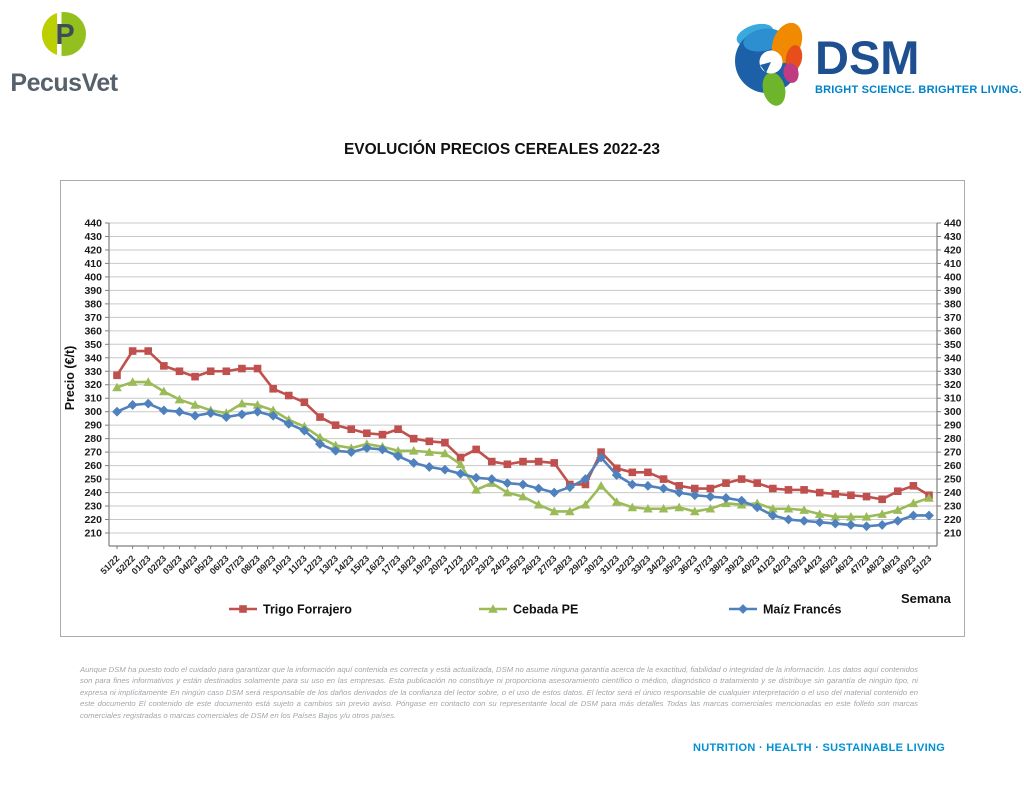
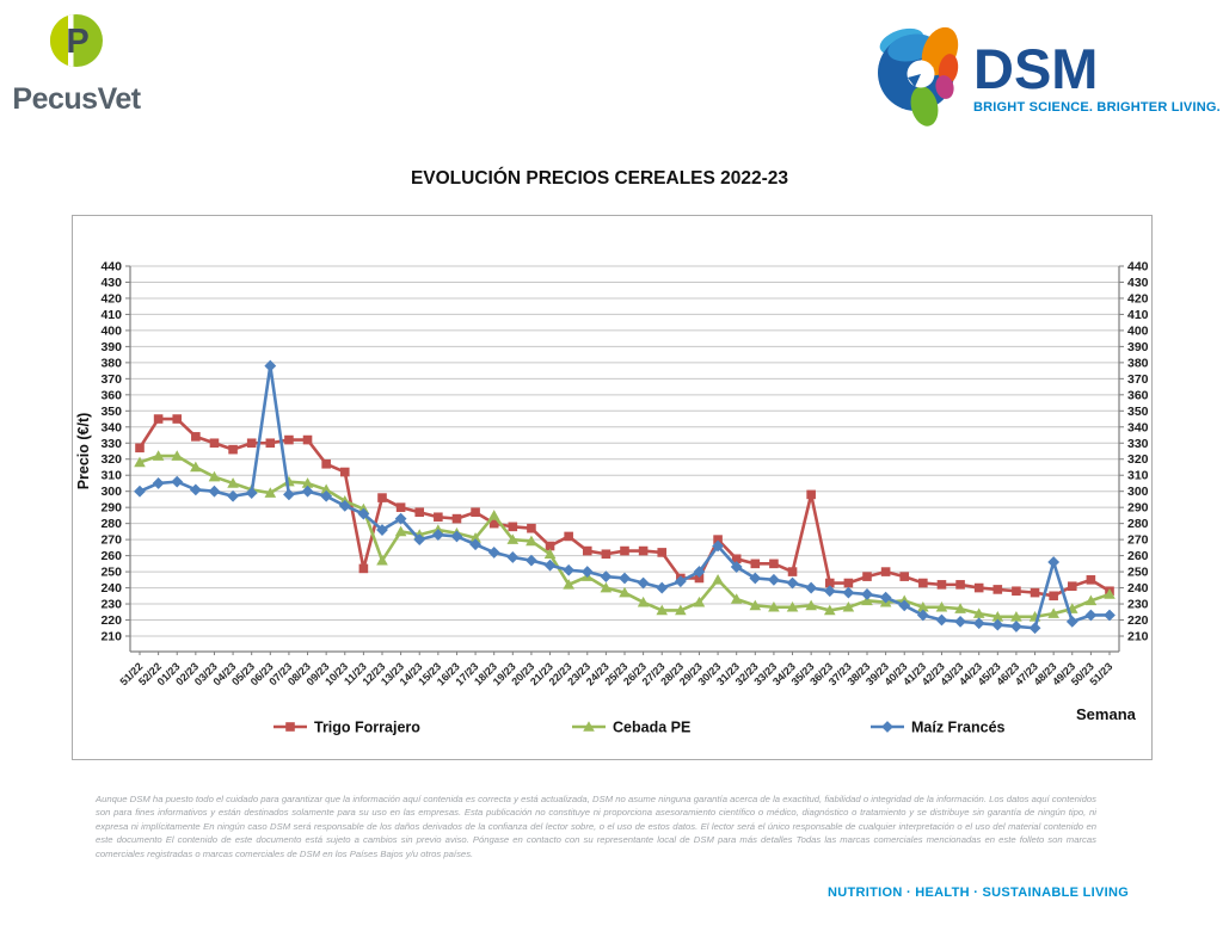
Maíz Francés/06/23: 296 -> 378
Trigo Forrajero/11/23: 307 -> 252
Cebada PE/12/23: 281 -> 257
Maíz Francés/13/23: 271 -> 283
Cebada PE/18/23: 271 -> 285
Trigo Forrajero/35/23: 245 -> 298
Maíz Francés/48/23: 216 -> 256
